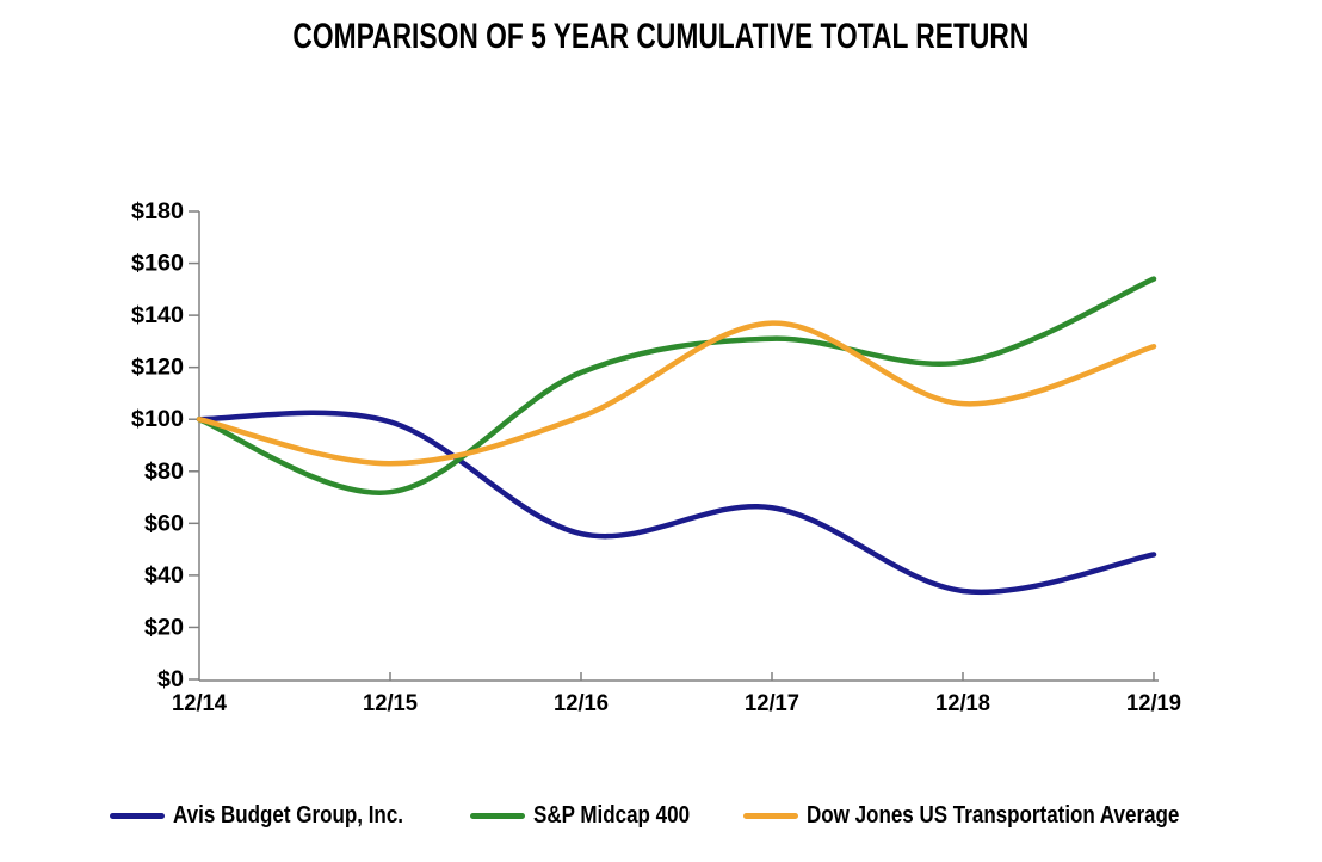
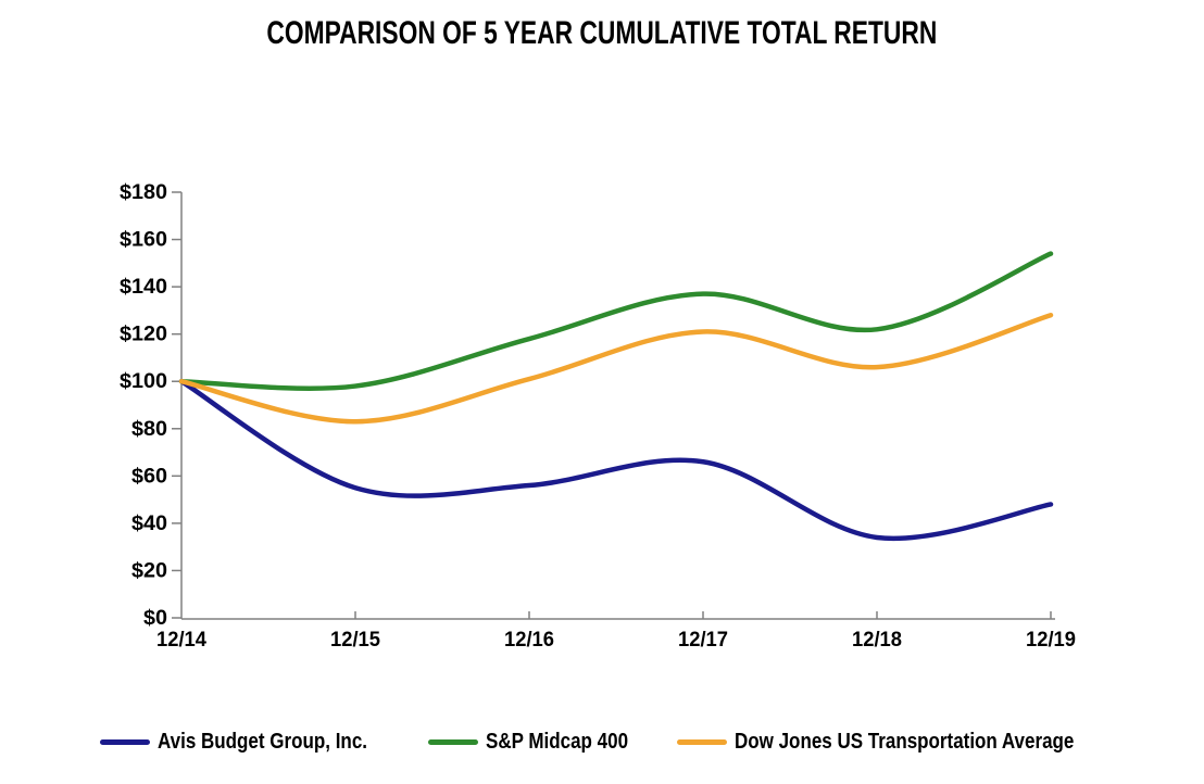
Avis Budget Group, Inc./12/15: $99 -> $55
S&P Midcap 400/12/15: $72 -> $98
S&P Midcap 400/12/17: $131 -> $137
Dow Jones US Transportation Average/12/17: $137 -> $121
